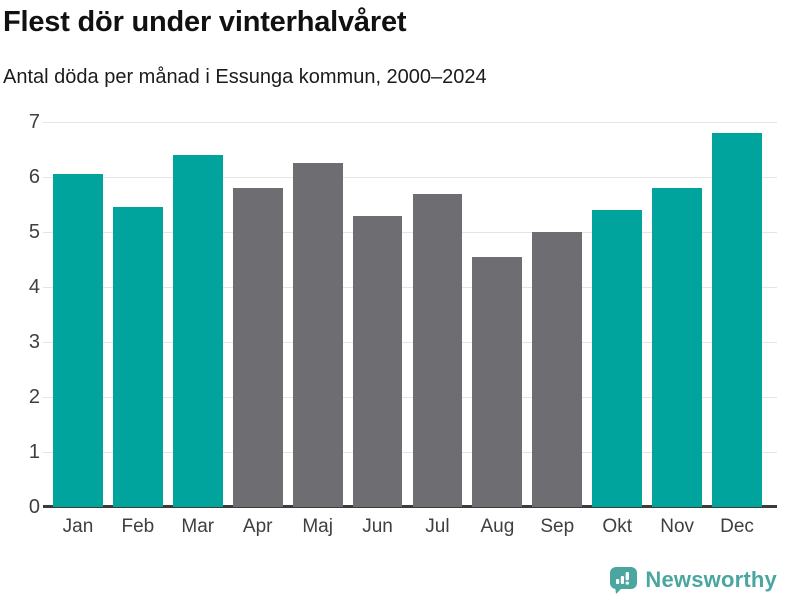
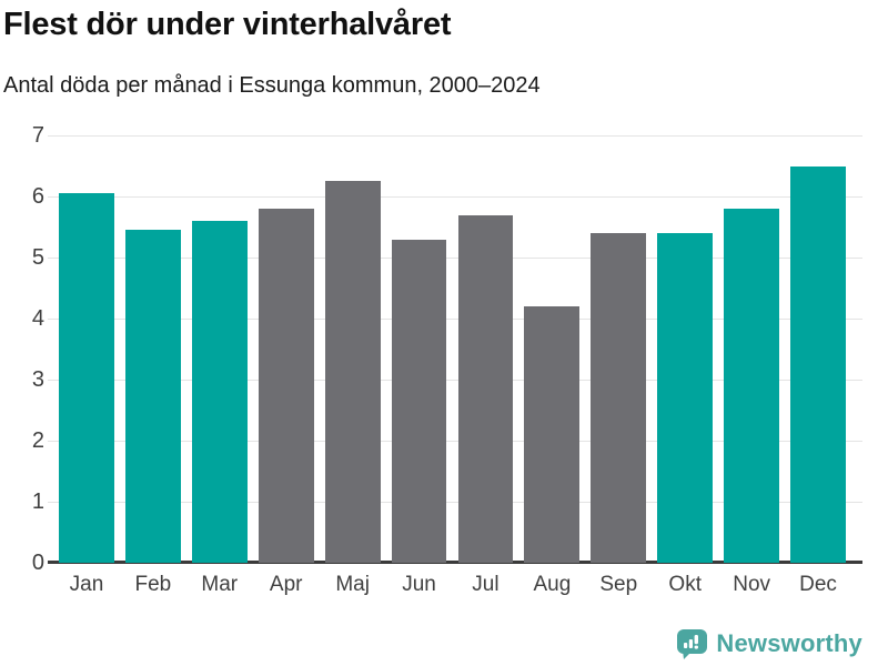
Mar: 6.4 -> 5.6
Aug: 4.5 -> 4.2
Sep: 5.0 -> 5.4
Dec: 6.8 -> 6.5
